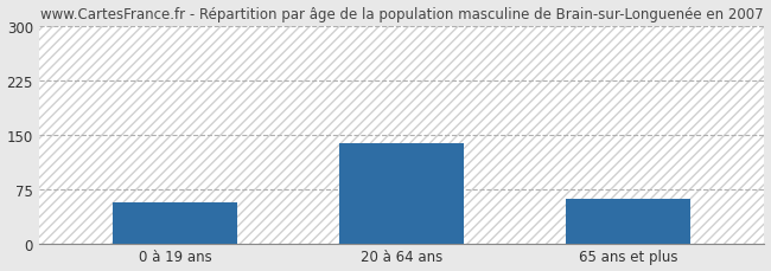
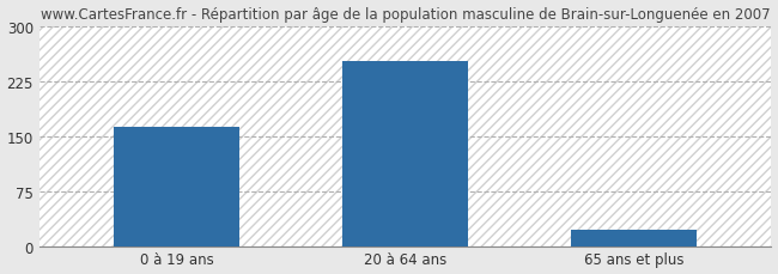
0 à 19 ans: 56 -> 163
20 à 64 ans: 138 -> 252
65 ans et plus: 62 -> 22
